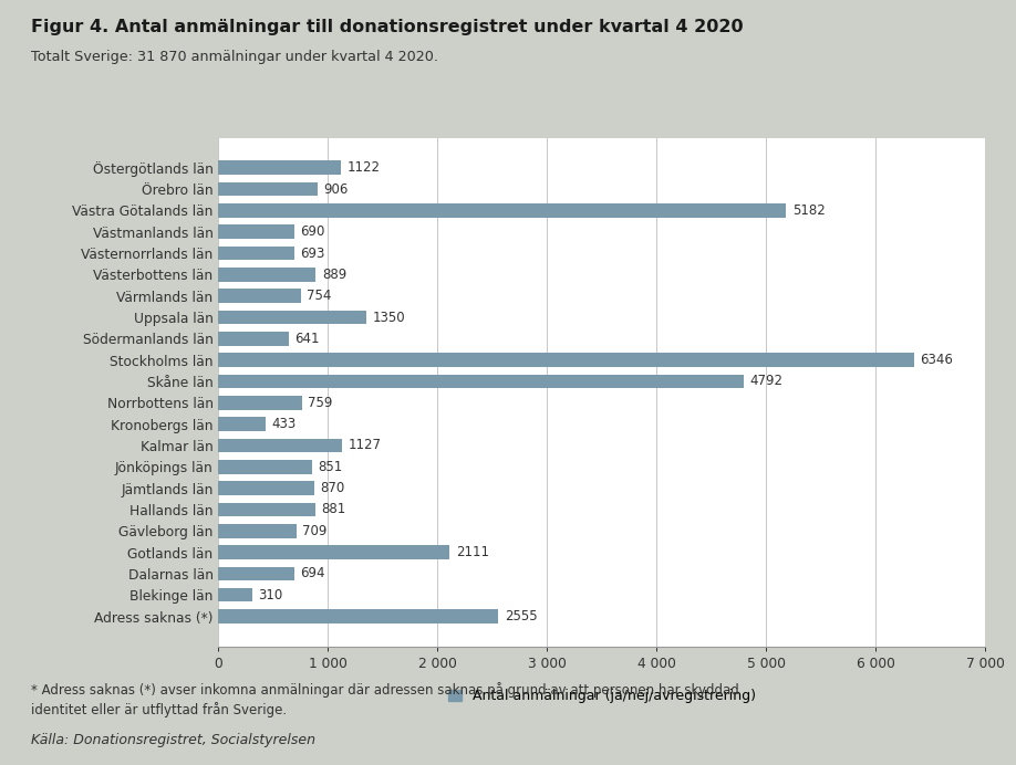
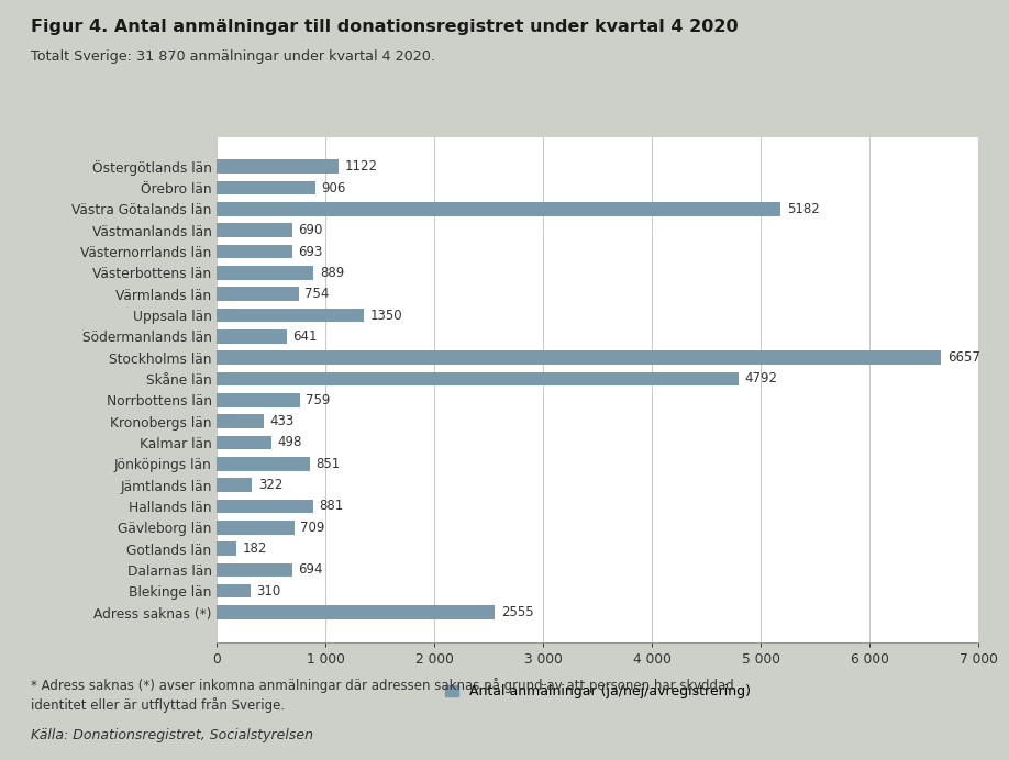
Stockholms län: 6346 -> 6657
Kalmar län: 1127 -> 498
Jämtlands län: 870 -> 322
Gotlands län: 2111 -> 182
